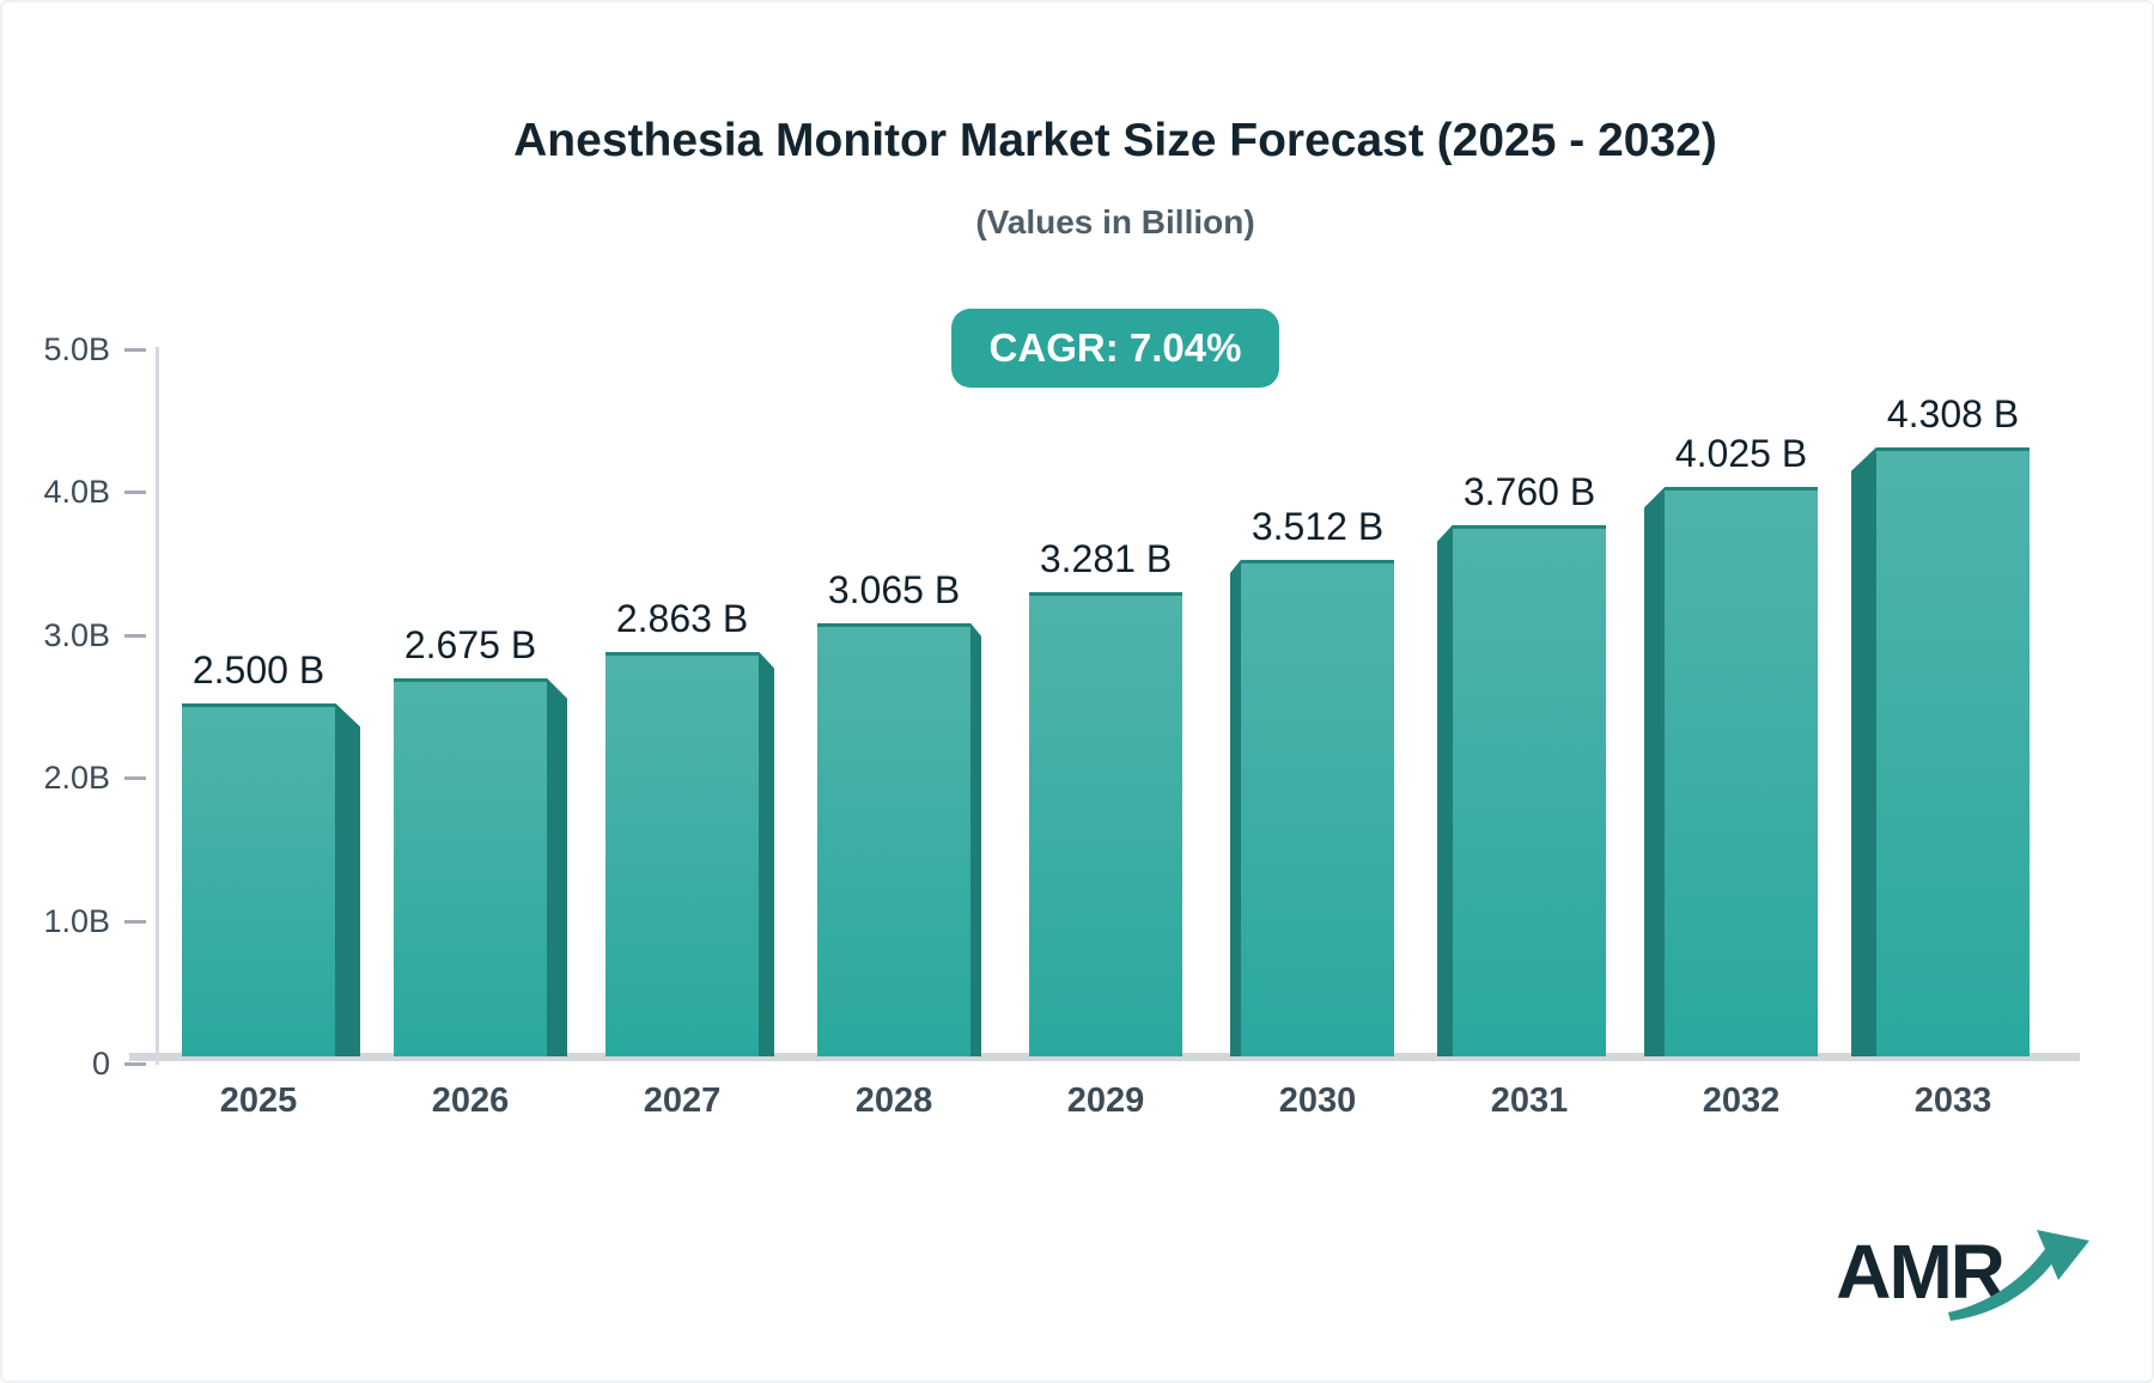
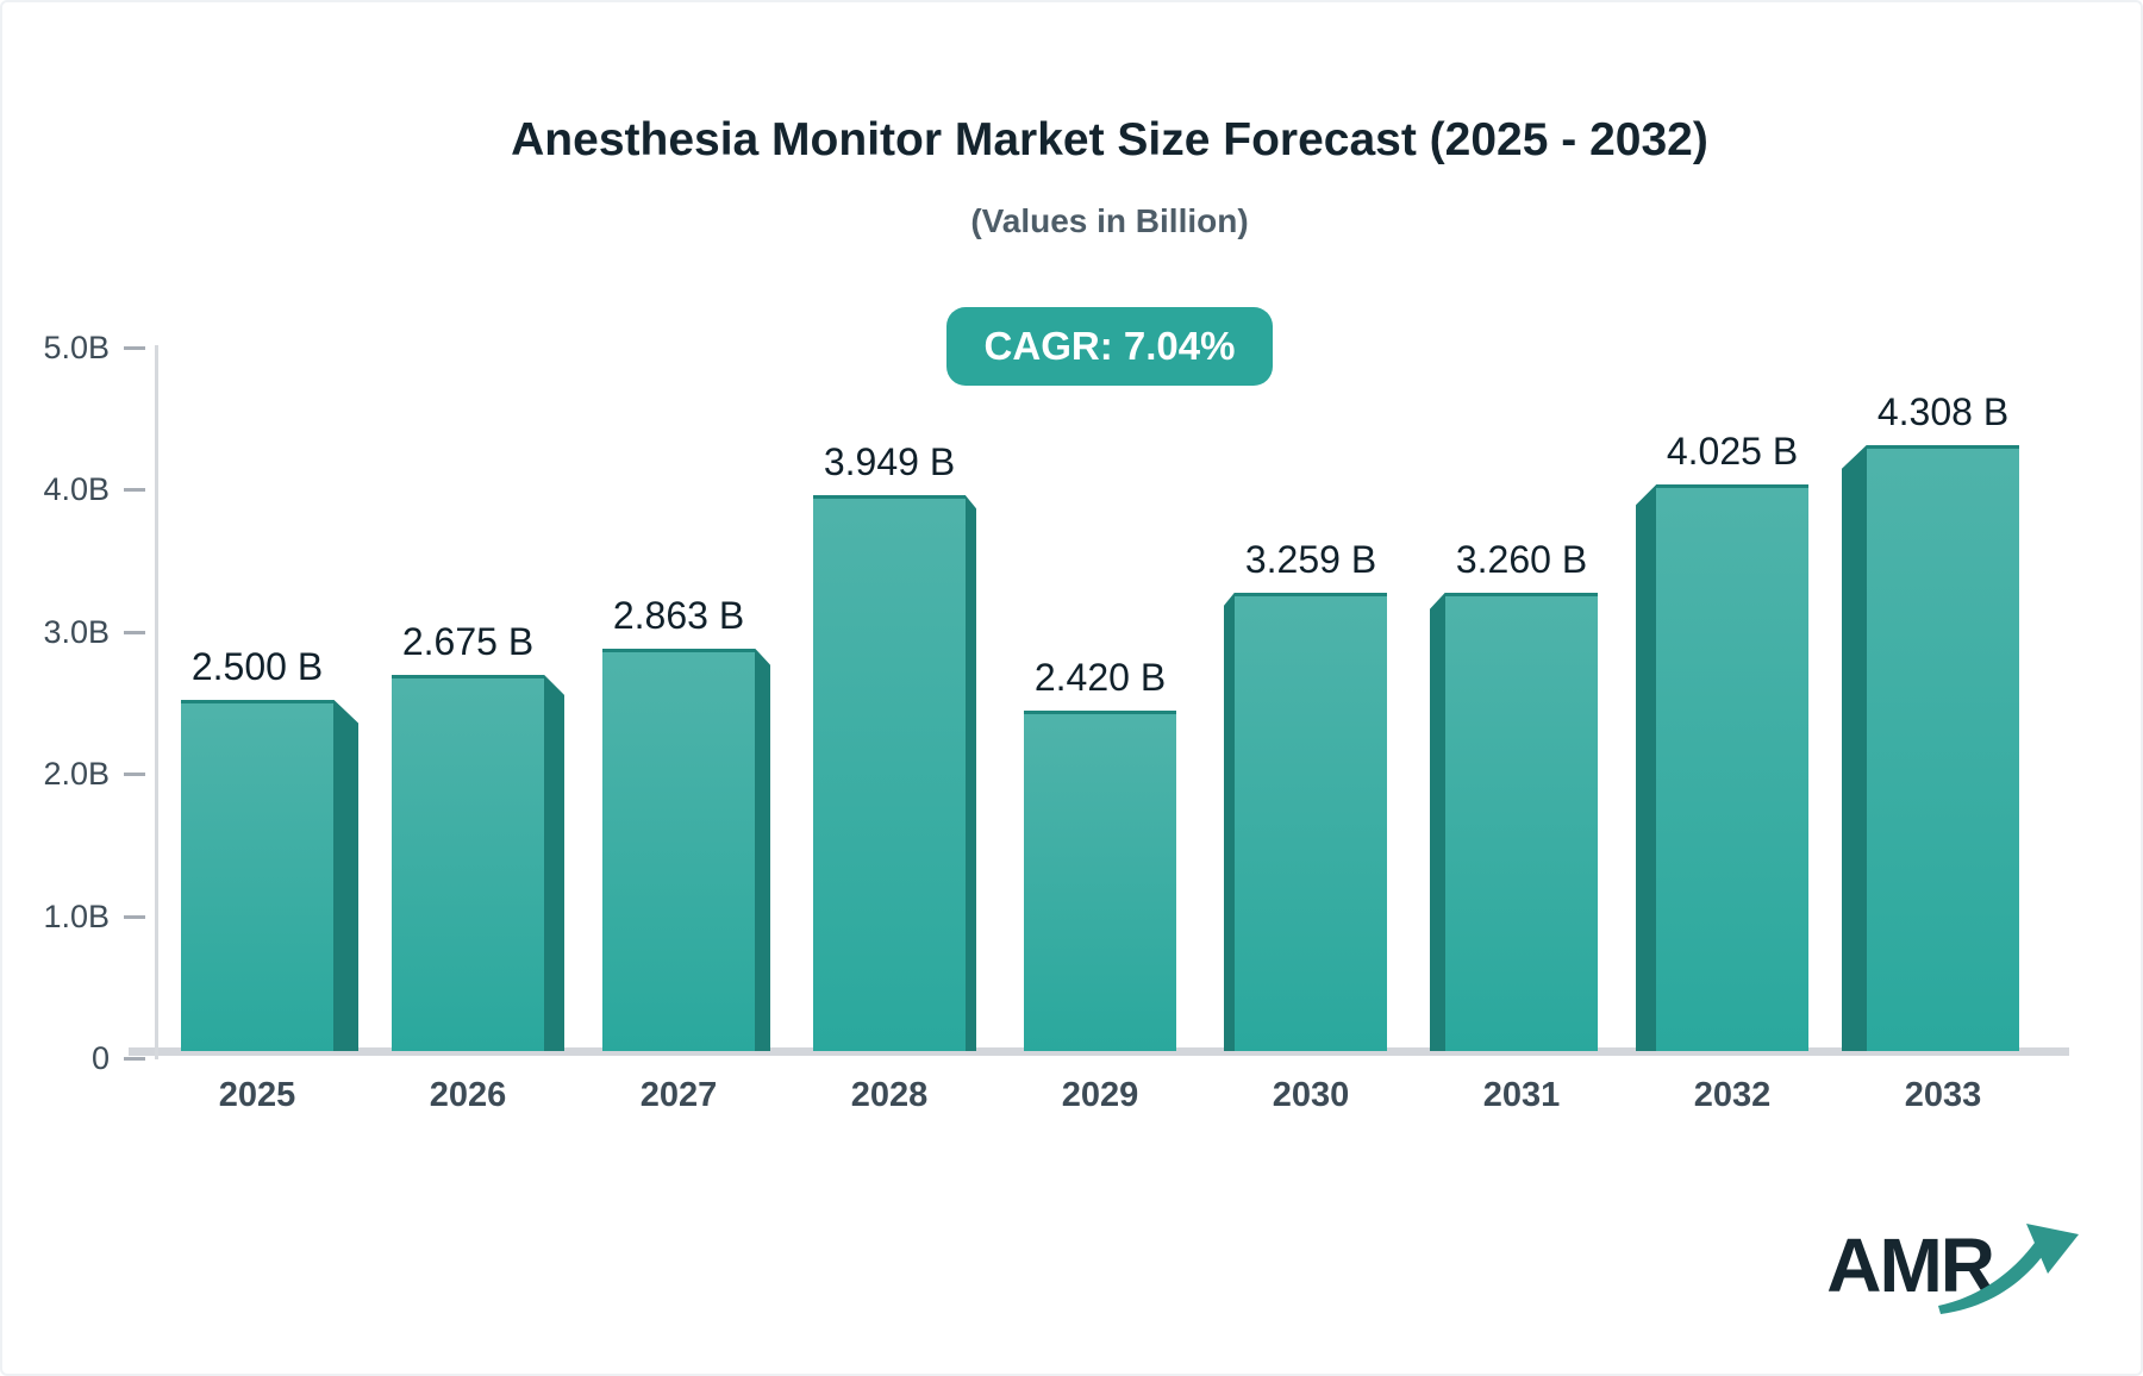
2028: 3.065 -> 3.949
2029: 3.281 -> 2.420
2030: 3.512 -> 3.259
2031: 3.760 -> 3.260
